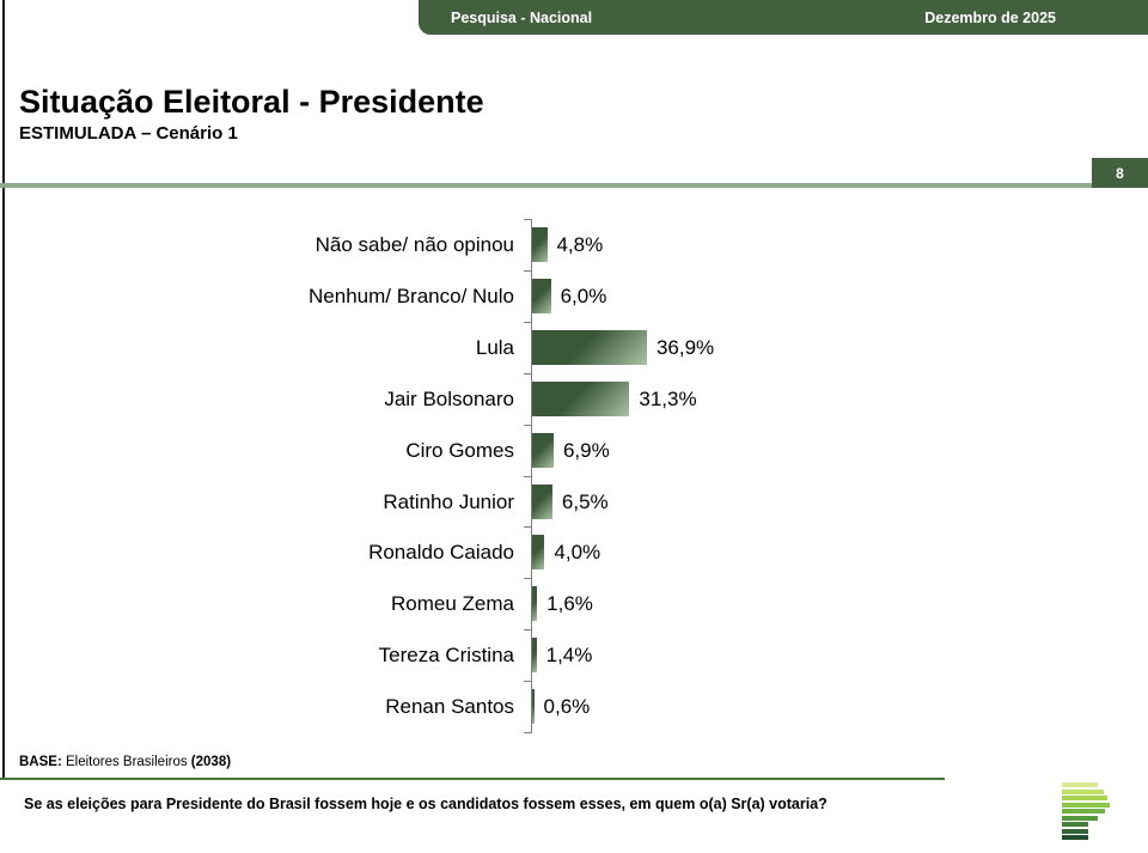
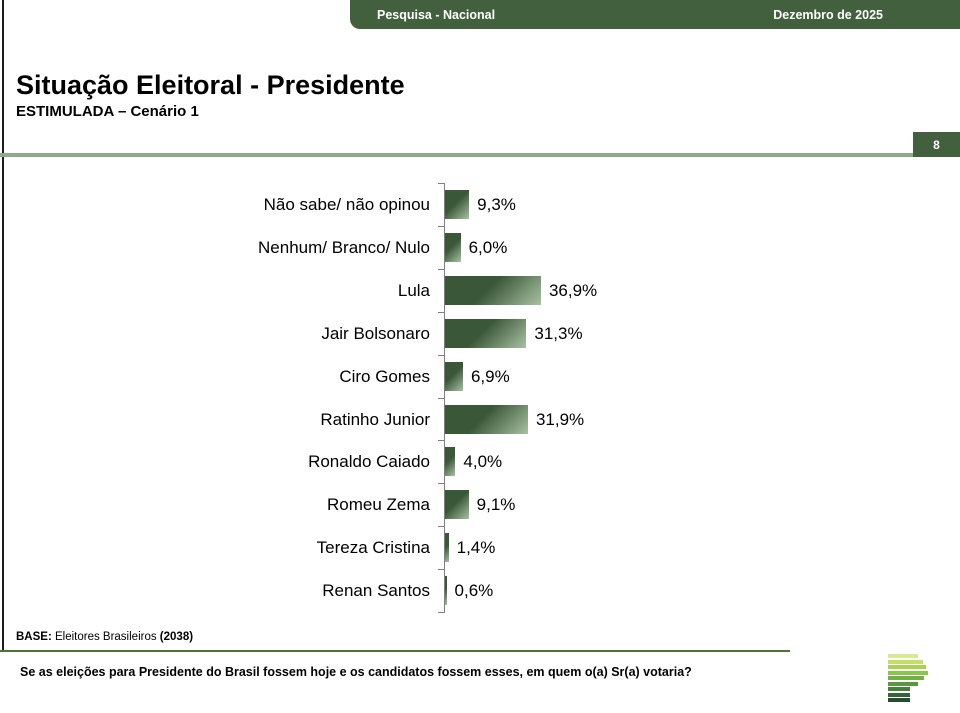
Não sabe/ não opinou: 4,8% -> 9,3%
Ratinho Junior: 6,5% -> 31,9%
Romeu Zema: 1,6% -> 9,1%
